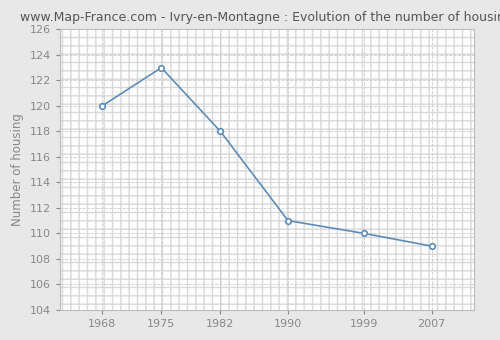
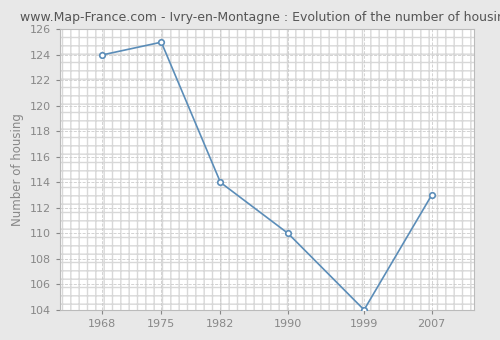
1968: 120 -> 124
1975: 123 -> 125
1982: 118 -> 114
1990: 111 -> 110
1999: 110 -> 104
2007: 109 -> 113
